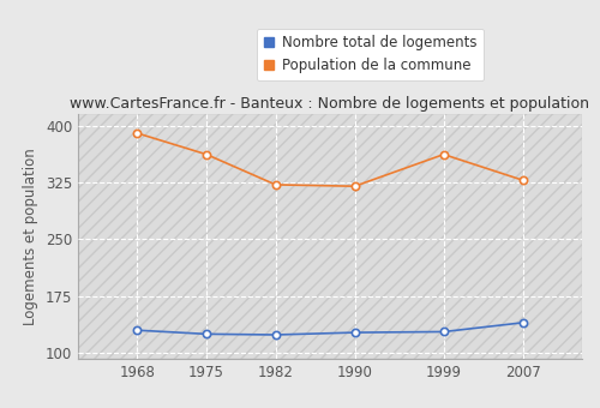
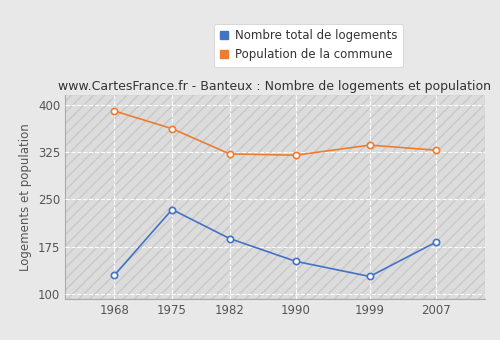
Nombre total de logements/1975: 125 -> 234
Nombre total de logements/1982: 124 -> 188
Nombre total de logements/1990: 127 -> 152
Population de la commune/1999: 362 -> 336
Nombre total de logements/2007: 140 -> 182
